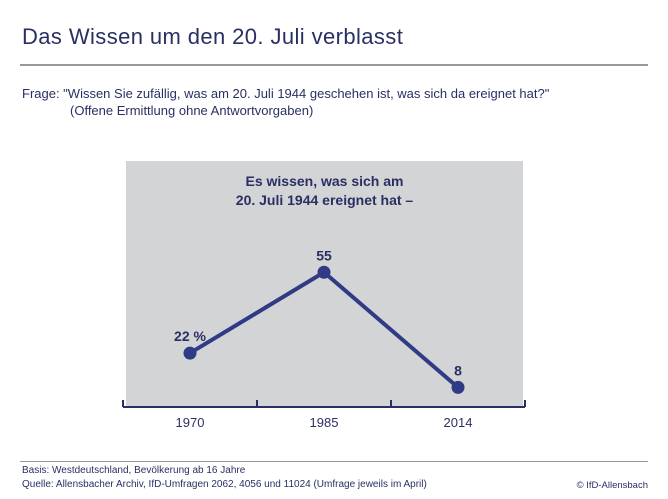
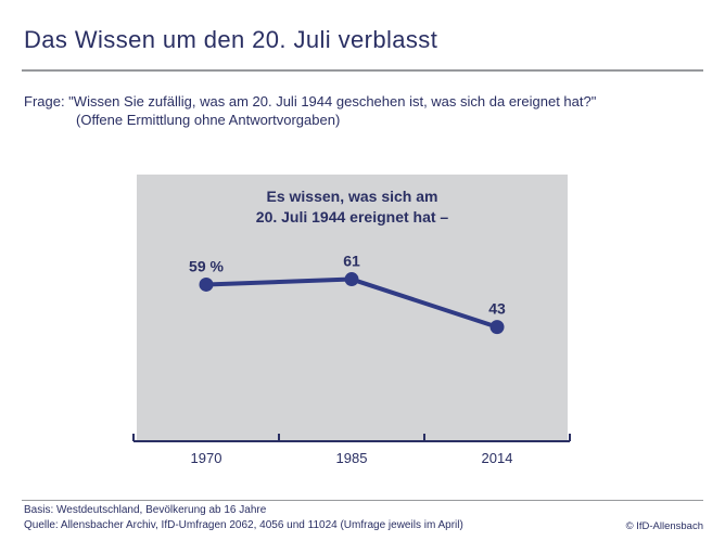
1970: 22 -> 59
1985: 55 -> 61
2014: 8 -> 43
